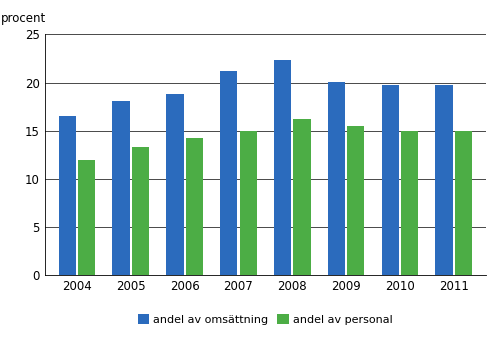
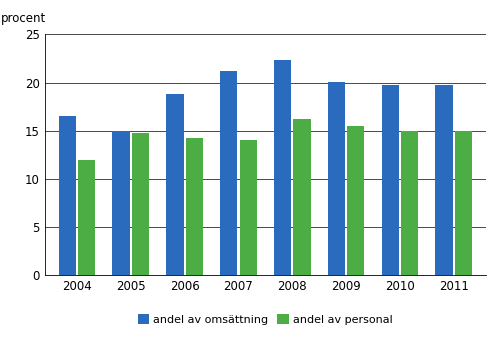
andel av omsättning/2005: 18.1 -> 15.0
andel av personal/2005: 13.3 -> 14.8
andel av personal/2007: 15.0 -> 14.0
